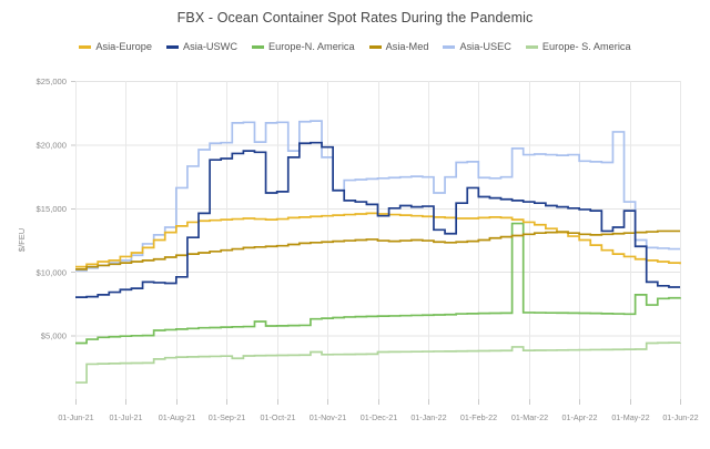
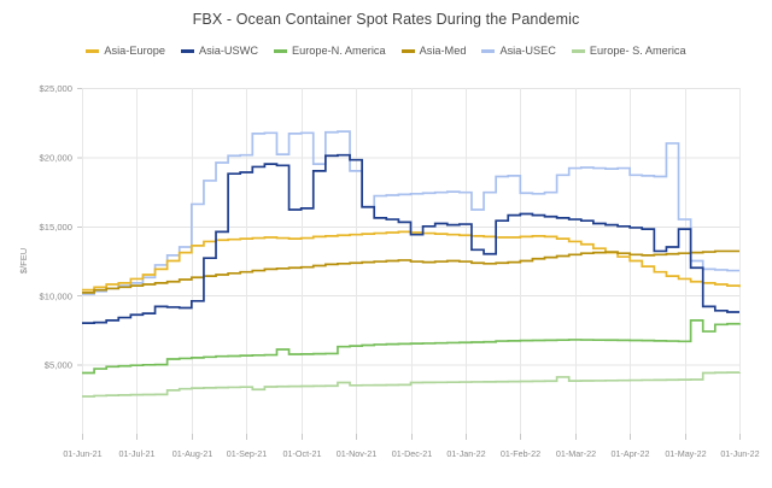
Europe- S. America/01-Jun-21: $1300 -> $2700
Asia-USWC/01-Feb-22: $16600 -> $15800
Europe-N. America/01-Mar-22: $13800 -> $6800
Asia-USEC/01-Mar-22: $19700 -> $18700
